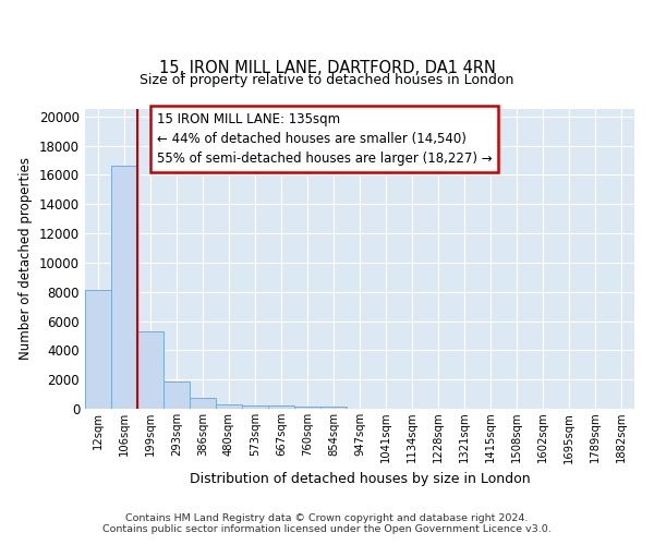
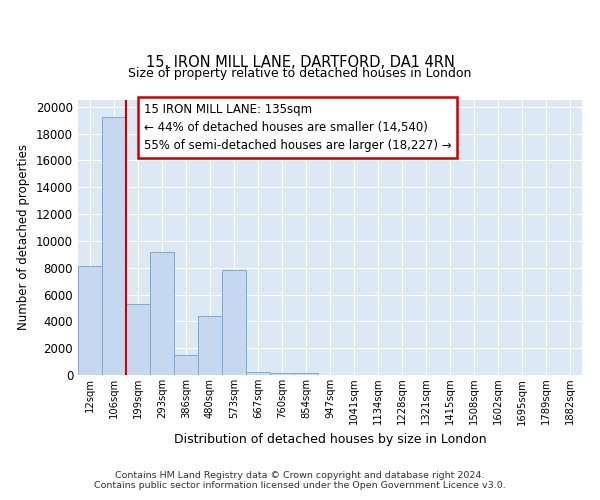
106sqm: 16600 -> 19200
293sqm: 1800 -> 9200
386sqm: 800 -> 1500
480sqm: 300 -> 4400
573sqm: 200 -> 7800
